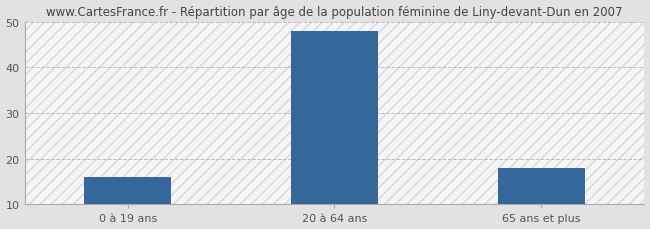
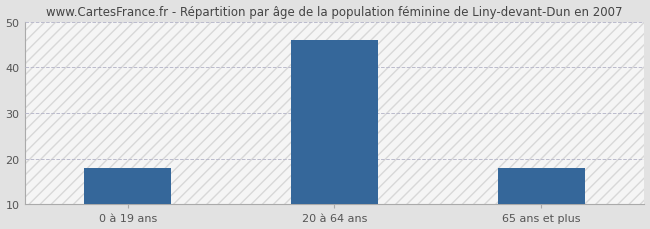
0 à 19 ans: 16 -> 18
20 à 64 ans: 48 -> 46
